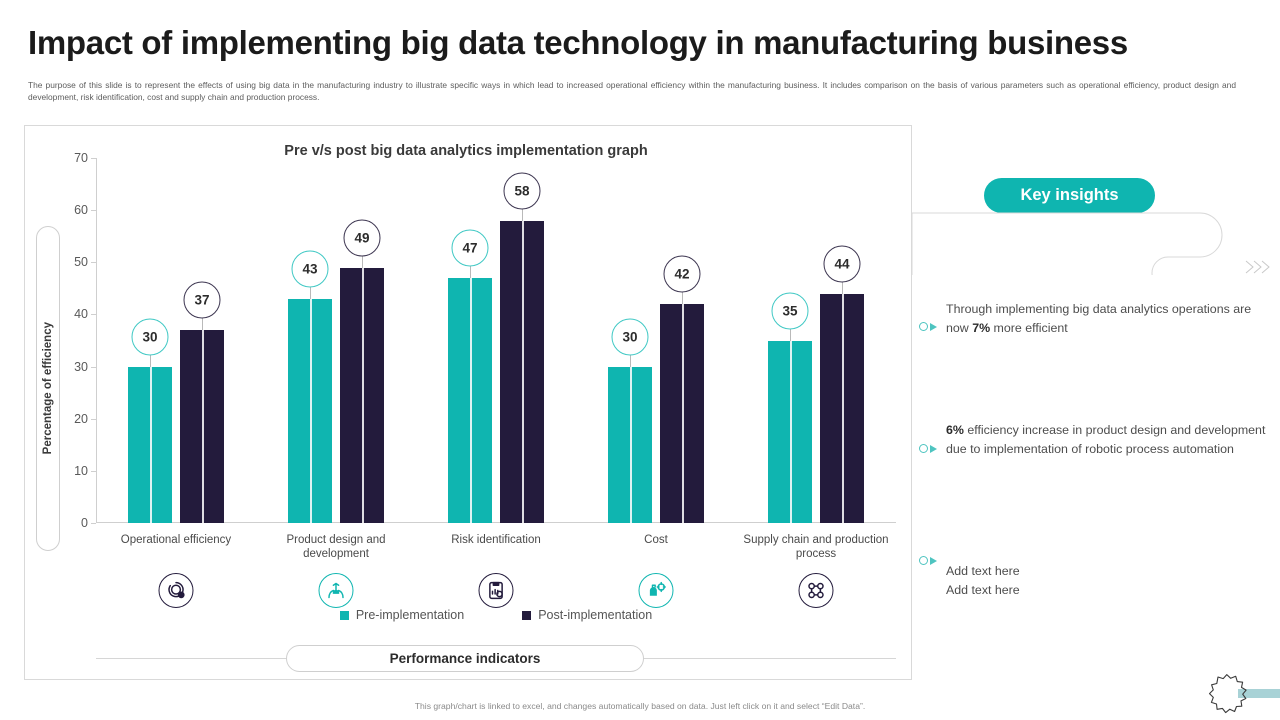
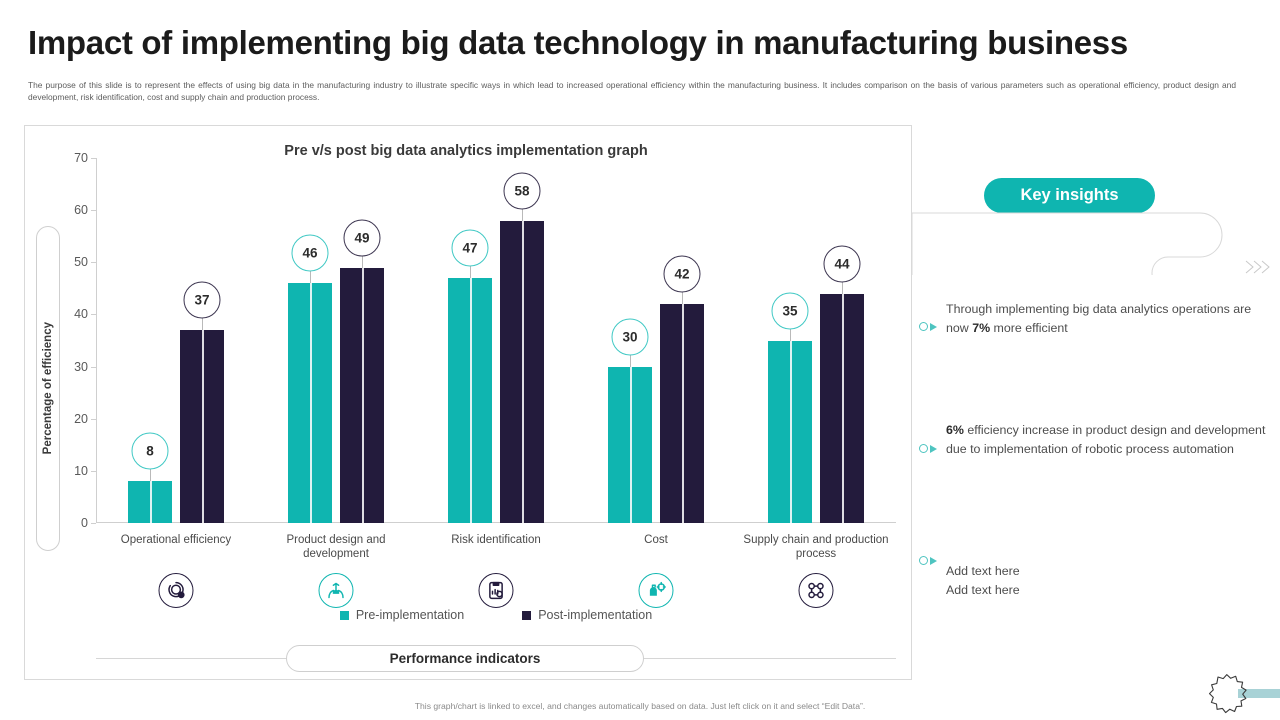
Pre-implementation/Operational efficiency: 30 -> 8
Pre-implementation/Product design and development: 43 -> 46
